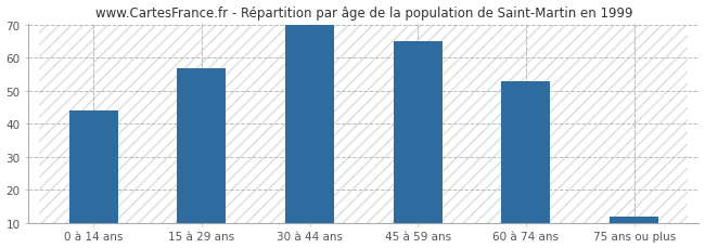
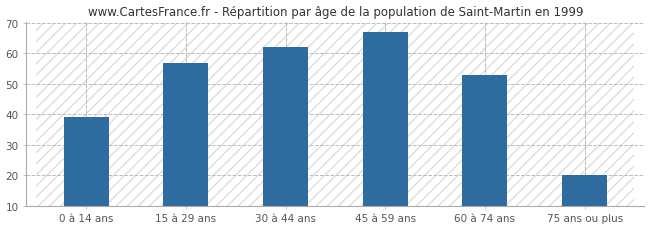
0 à 14 ans: 44 -> 39
30 à 44 ans: 70 -> 62
45 à 59 ans: 65 -> 67
75 ans ou plus: 12 -> 20
